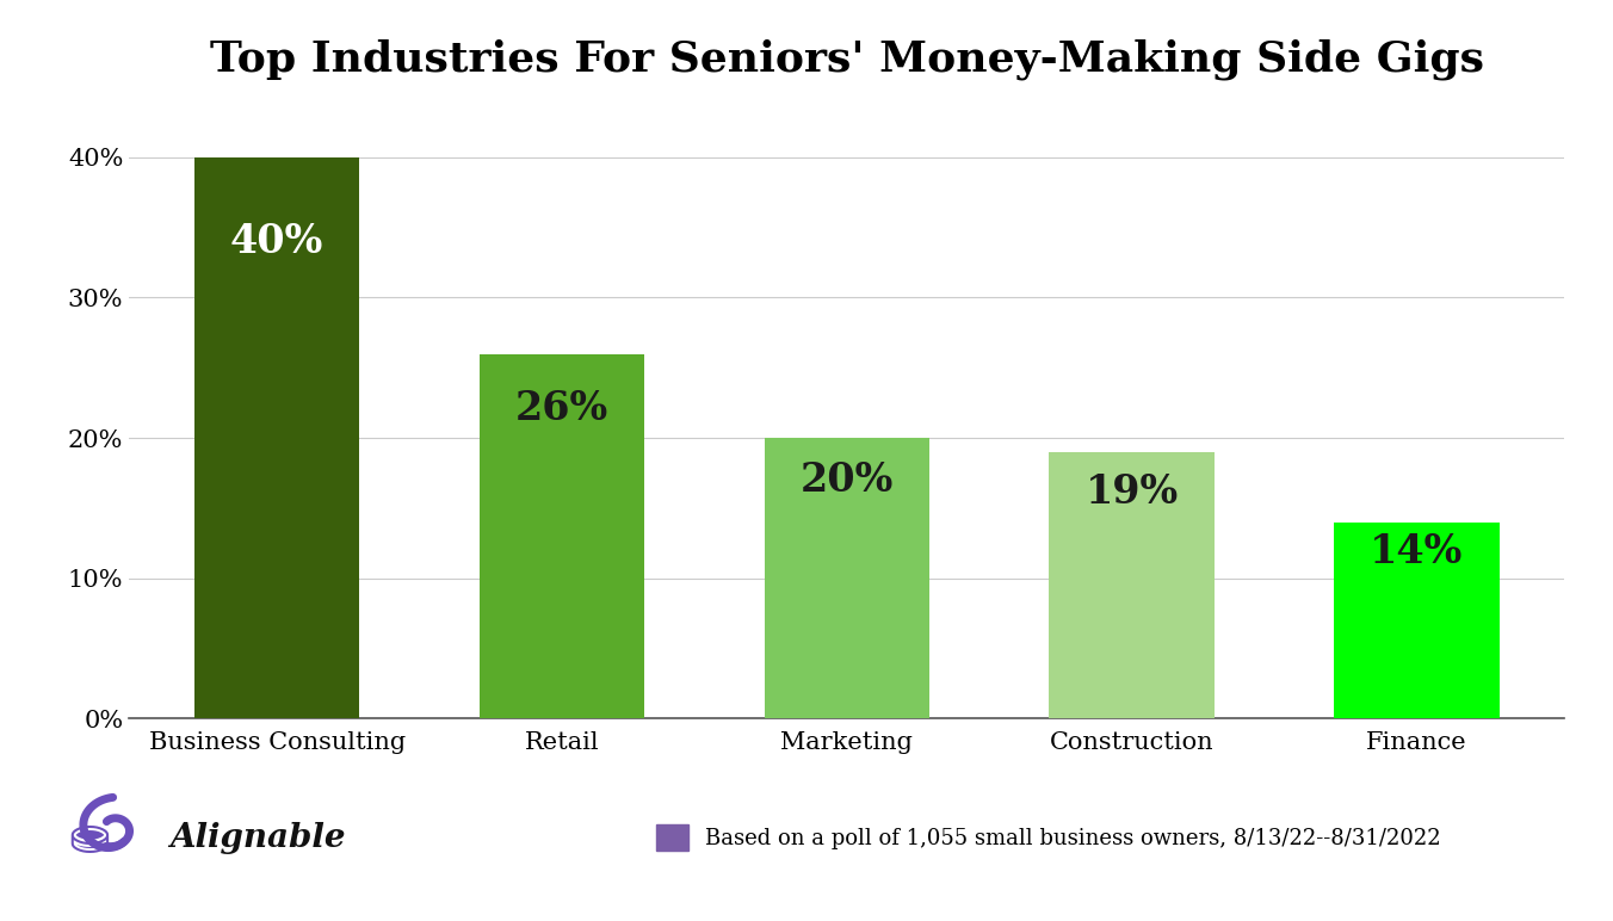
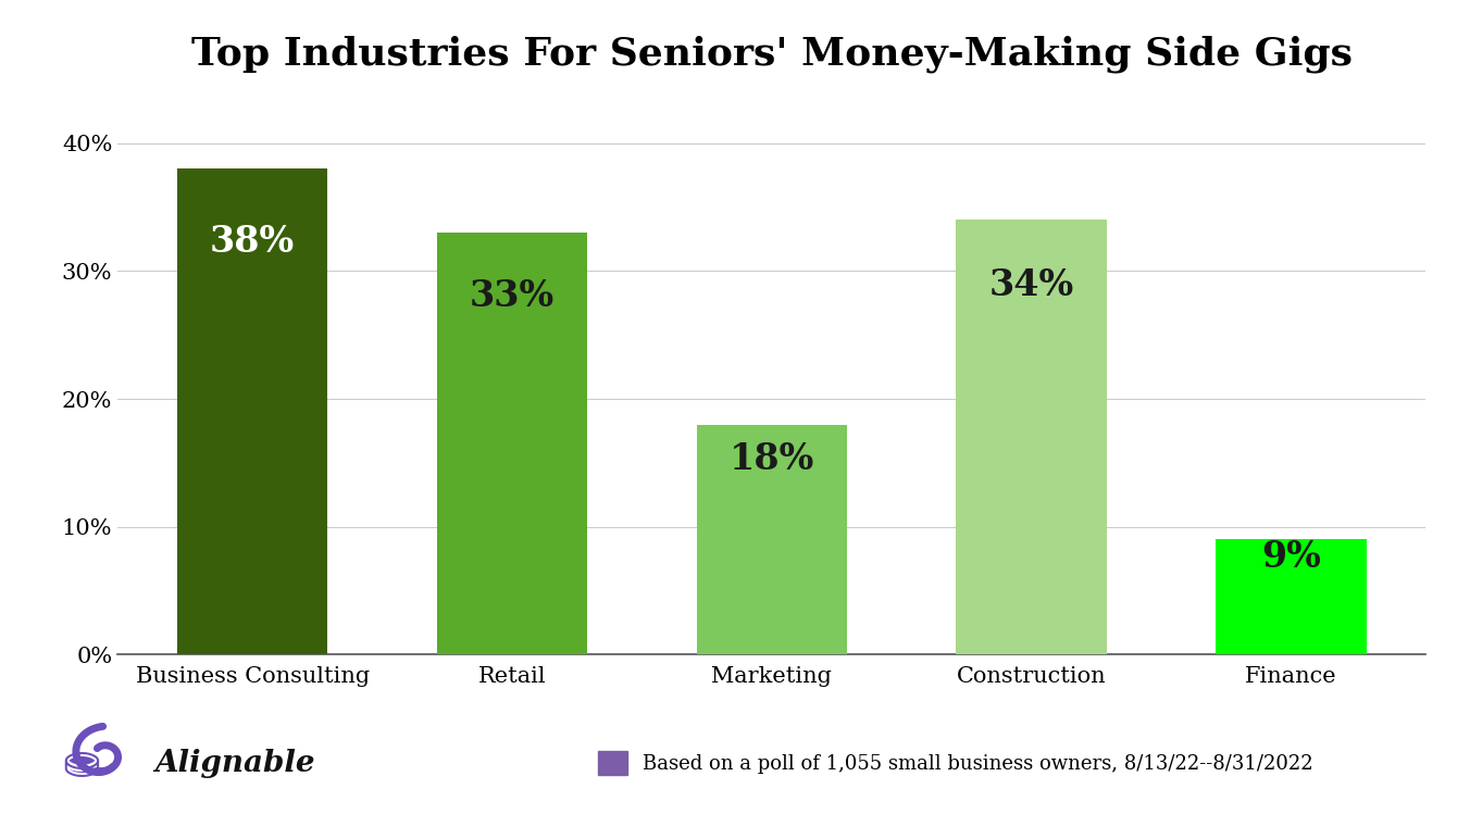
Top Industries For Seniors' Money-Making Side Gigs/Business Consulting: 40% -> 38%
Top Industries For Seniors' Money-Making Side Gigs/Retail: 26% -> 33%
Top Industries For Seniors' Money-Making Side Gigs/Marketing: 20% -> 18%
Top Industries For Seniors' Money-Making Side Gigs/Construction: 19% -> 34%
Top Industries For Seniors' Money-Making Side Gigs/Finance: 14% -> 9%
